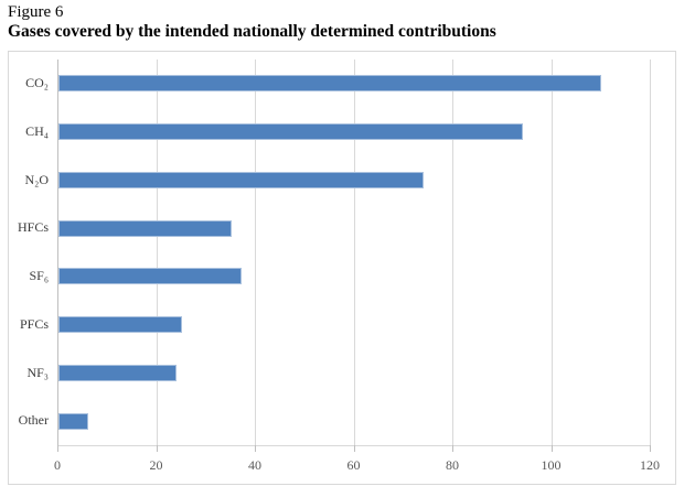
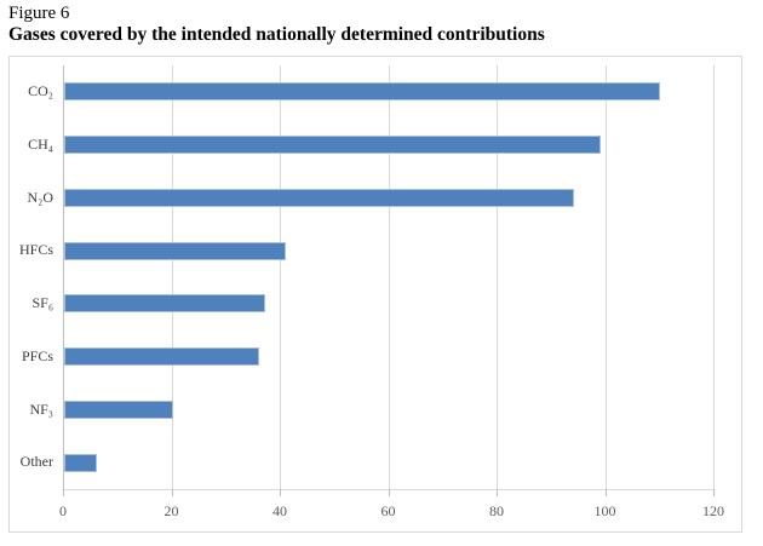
CH₄: 94 -> 99
N₂O: 74 -> 94
HFCs: 35 -> 41
PFCs: 25 -> 36
NF₃: 24 -> 20
